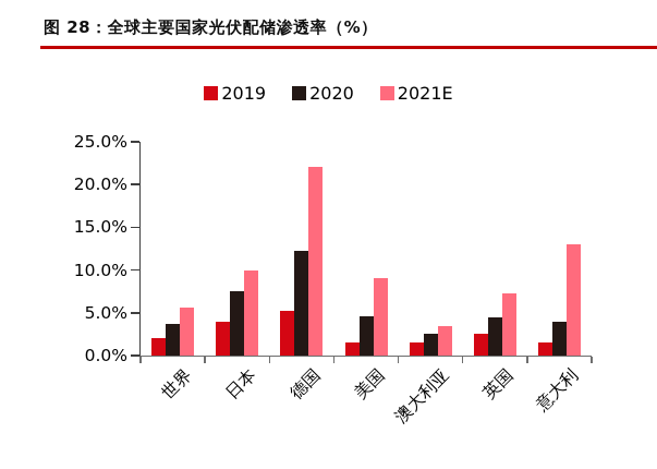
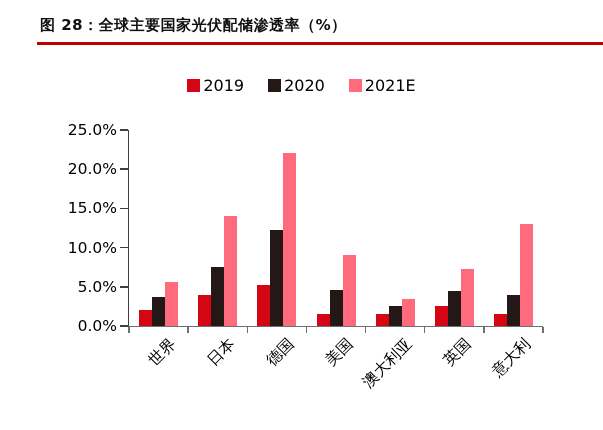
2021E/日本: 10% -> 14%
